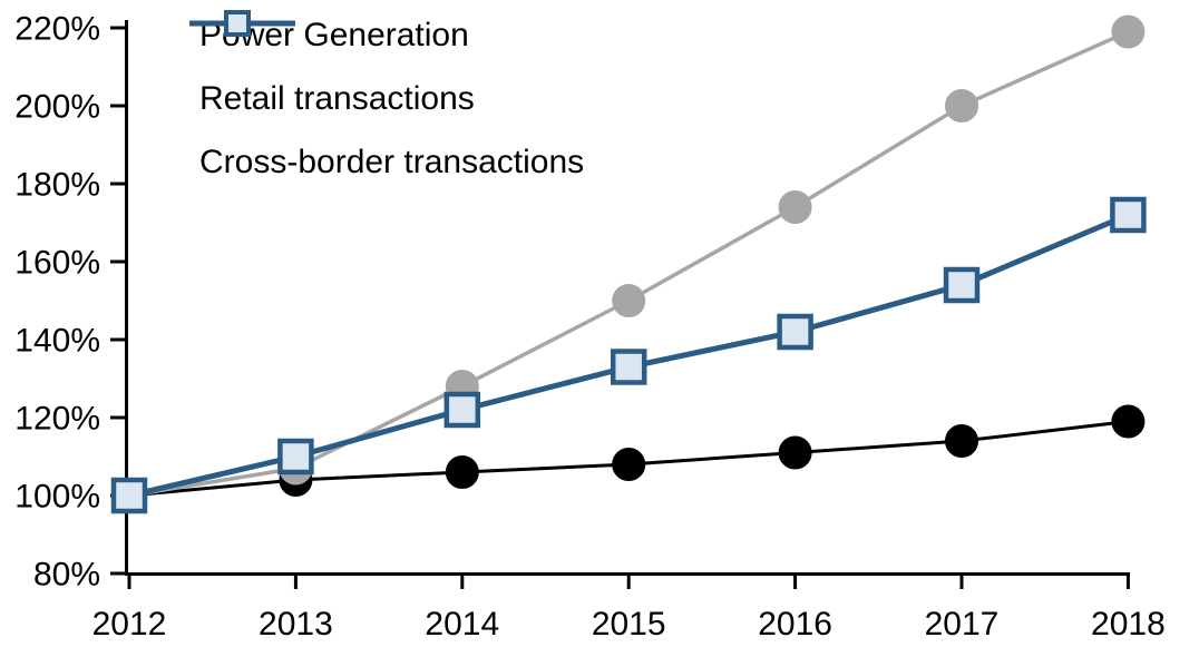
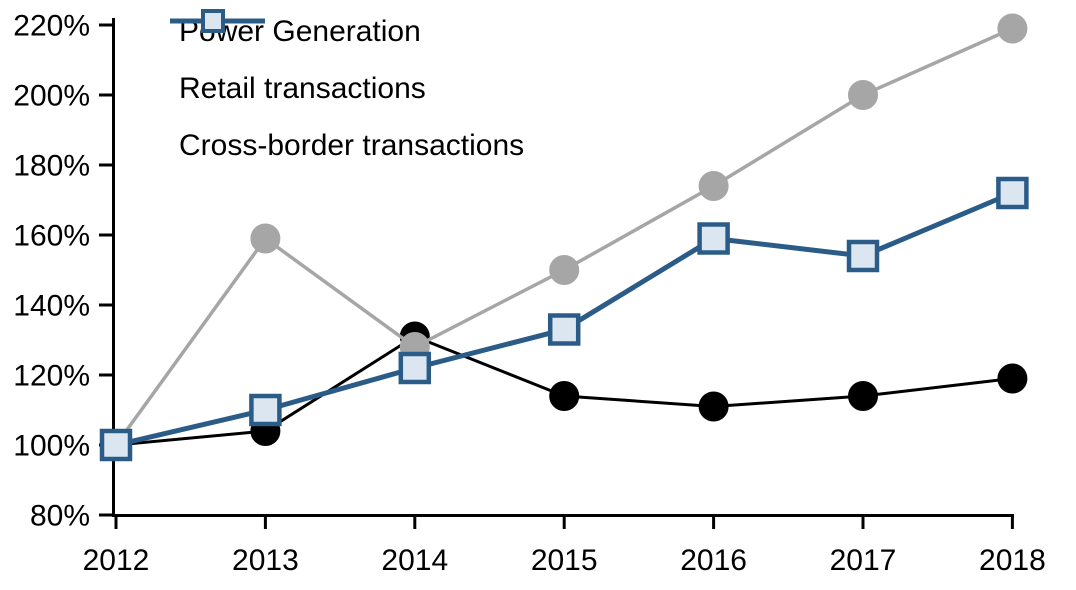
Retail transactions/2013: 107% -> 159%
Power Generation/2014: 106% -> 131%
Power Generation/2015: 108% -> 114%
Cross-border transactions/2016: 142% -> 159%
